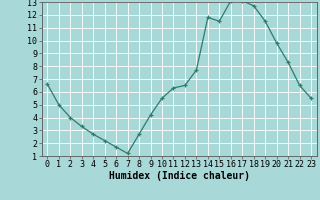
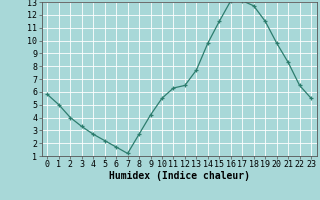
0: 6.6 -> 5.8
14: 11.8 -> 9.8
